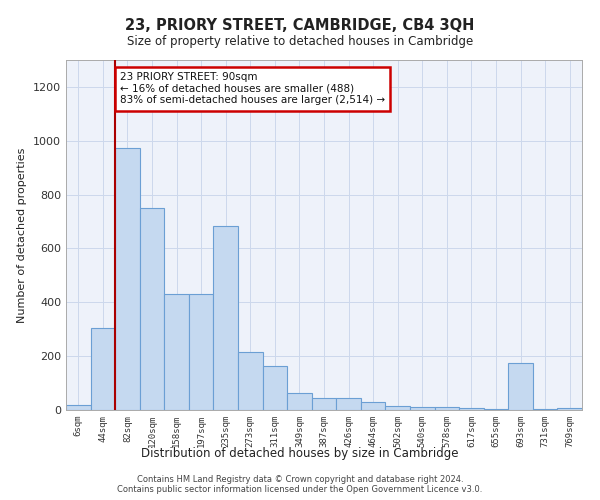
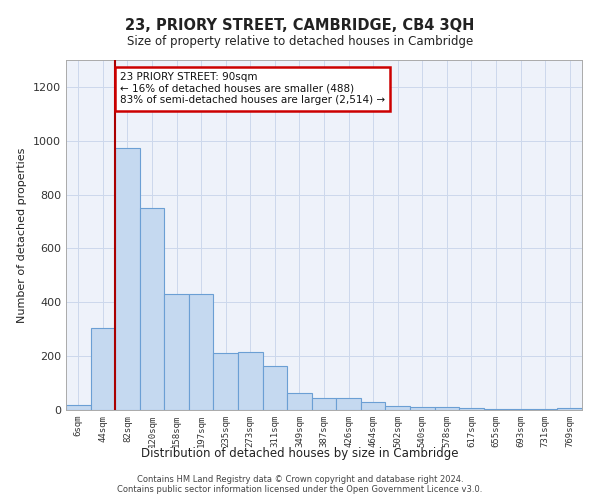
235sqm: 685 -> 210
693sqm: 175 -> 3
